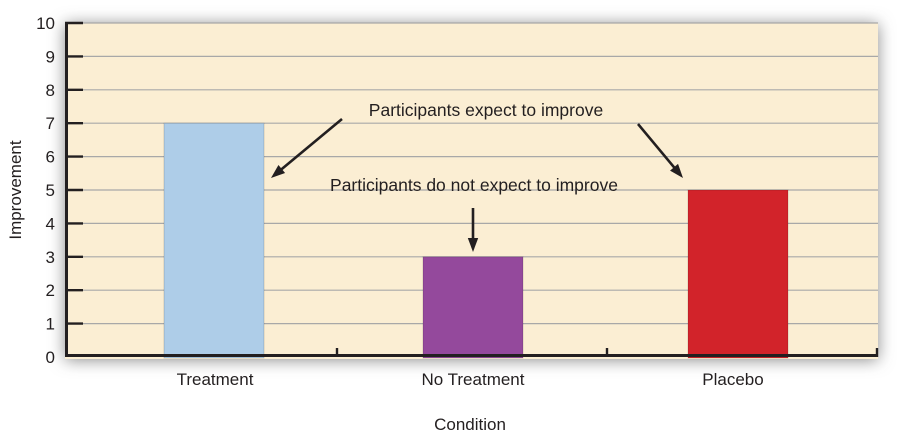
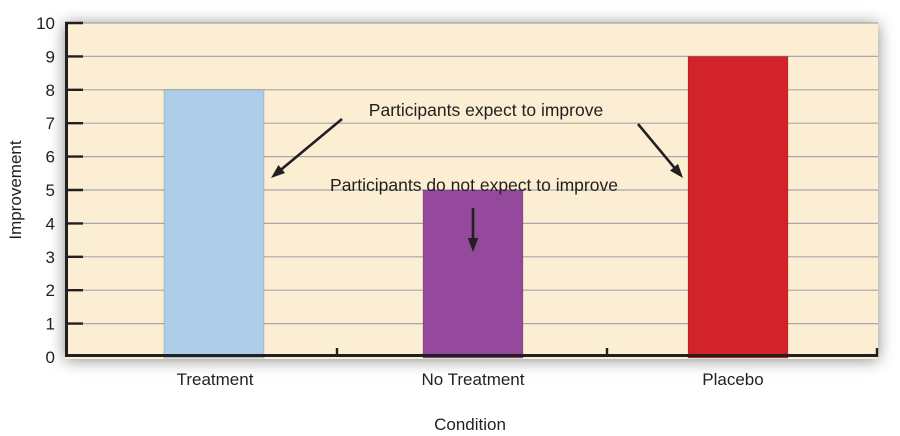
Treatment: 7 -> 8
No Treatment: 3 -> 5
Placebo: 5 -> 9
